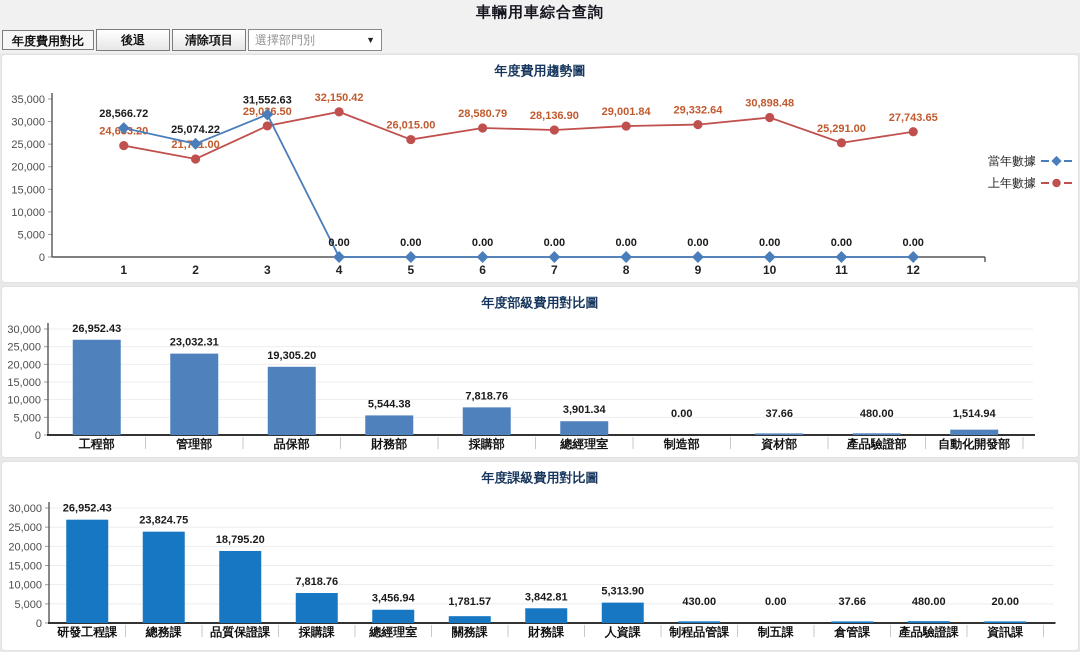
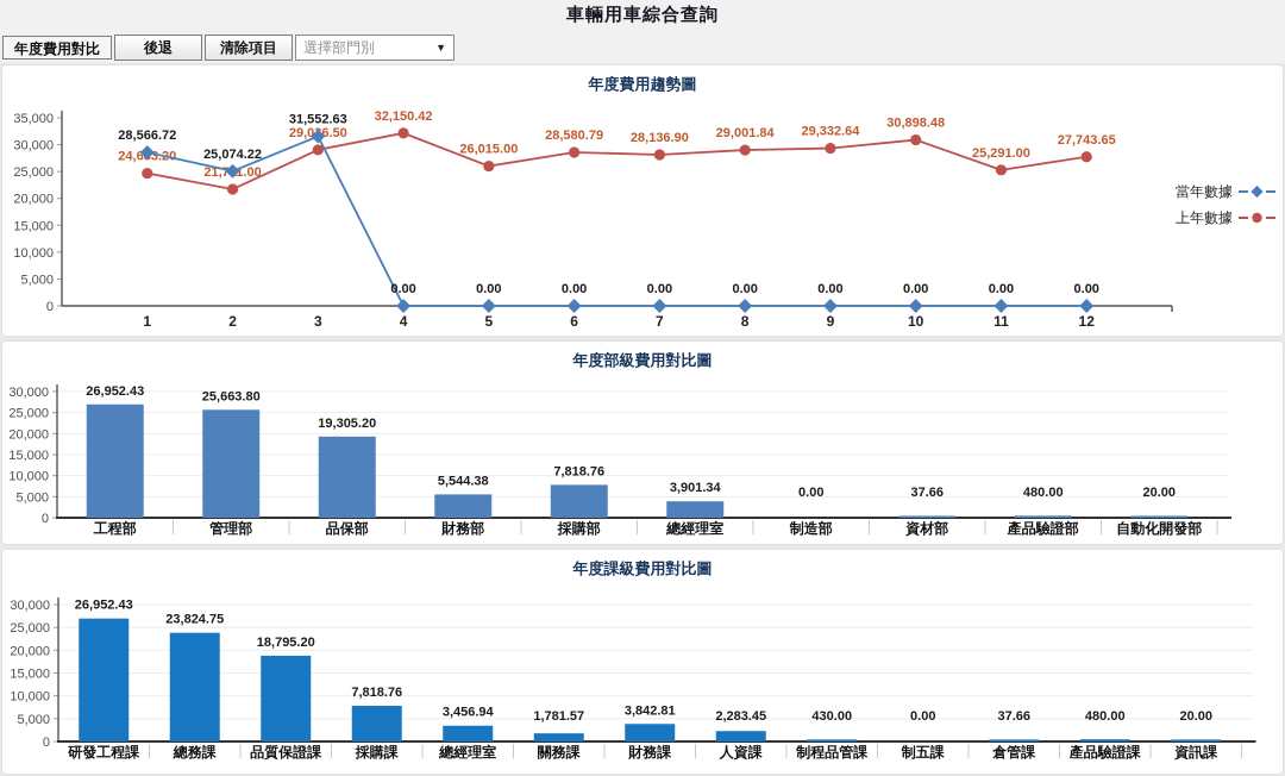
年度部級費用對比圖/管理部: 23,032.31 -> 25,663.80
年度部級費用對比圖/自動化開發部: 1,514.94 -> 20.00
年度課級費用對比圖/人資課: 5,313.90 -> 2,283.45
